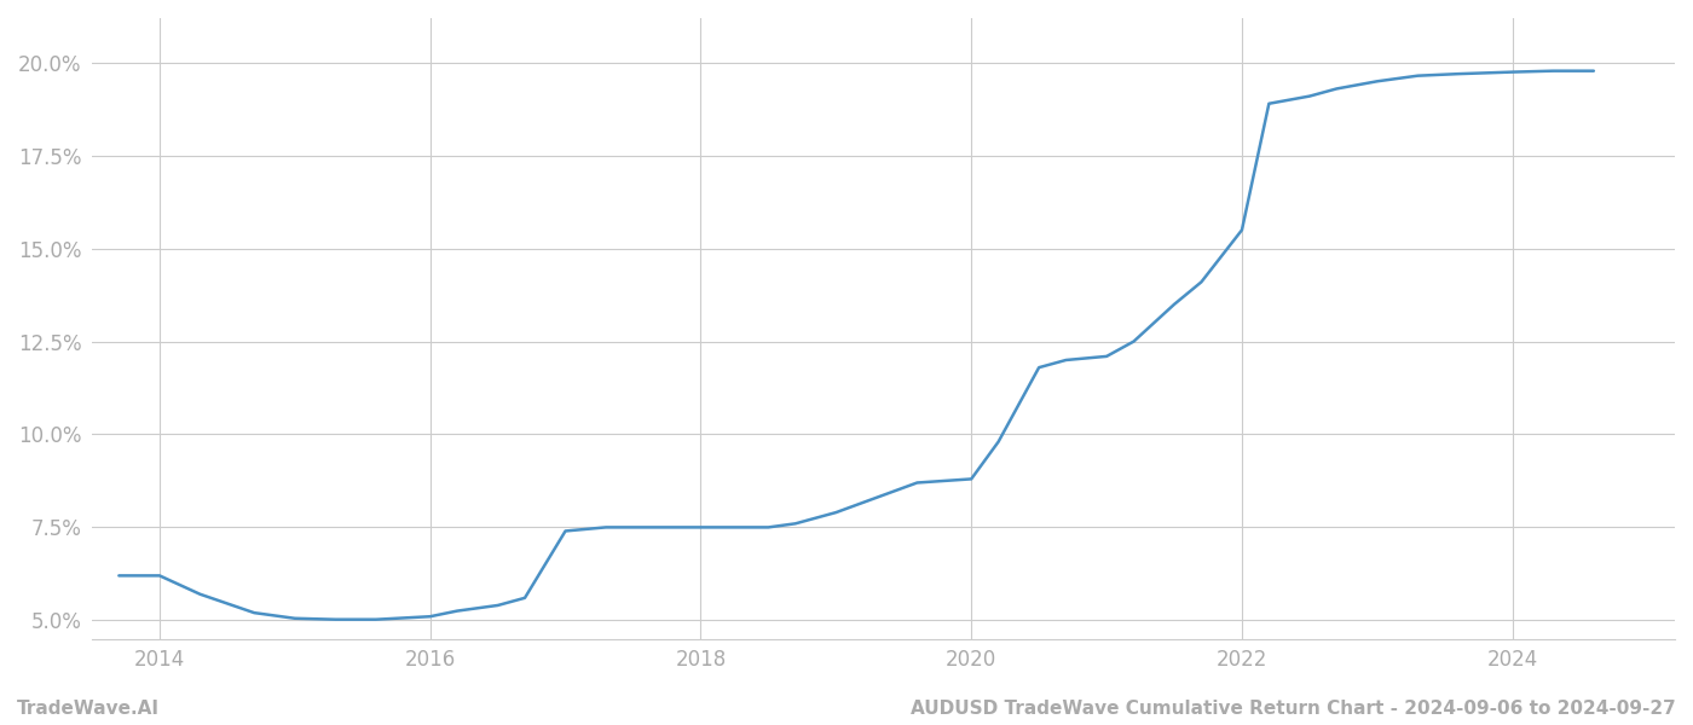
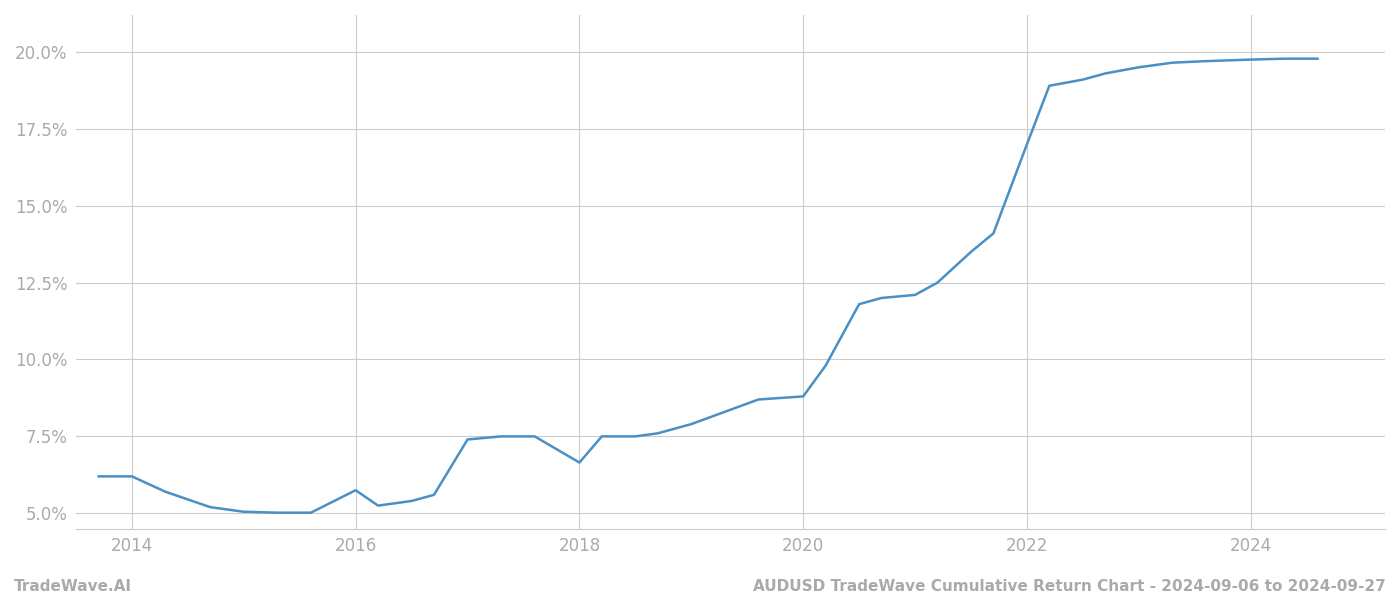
2016: 5.10% -> 5.75%
2018: 7.50% -> 6.65%
2022: 15.50% -> 17.00%
